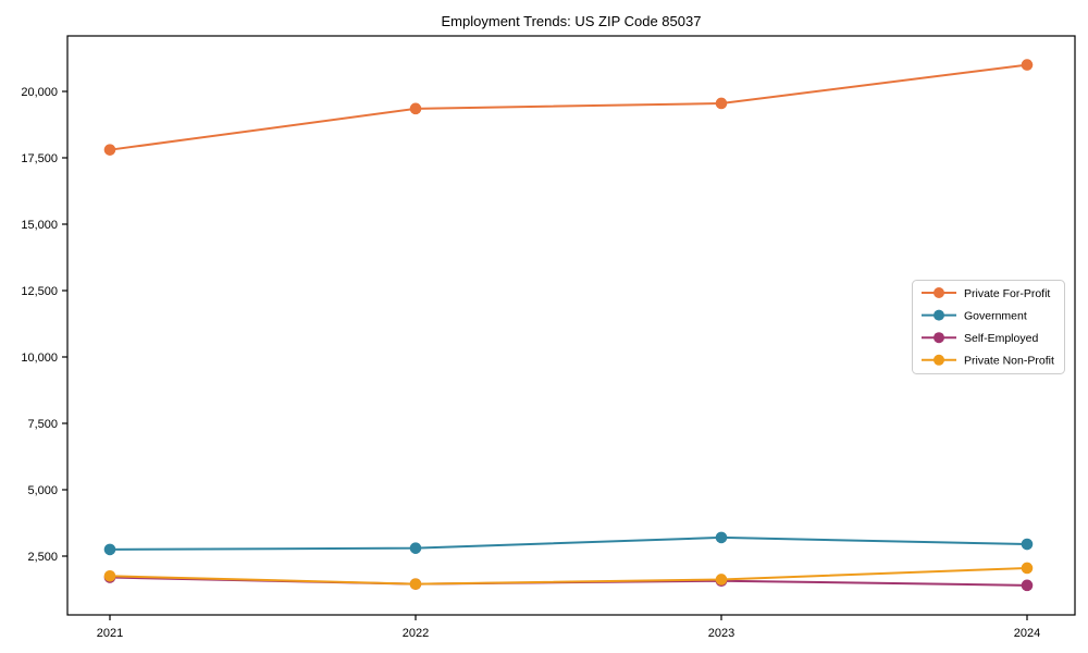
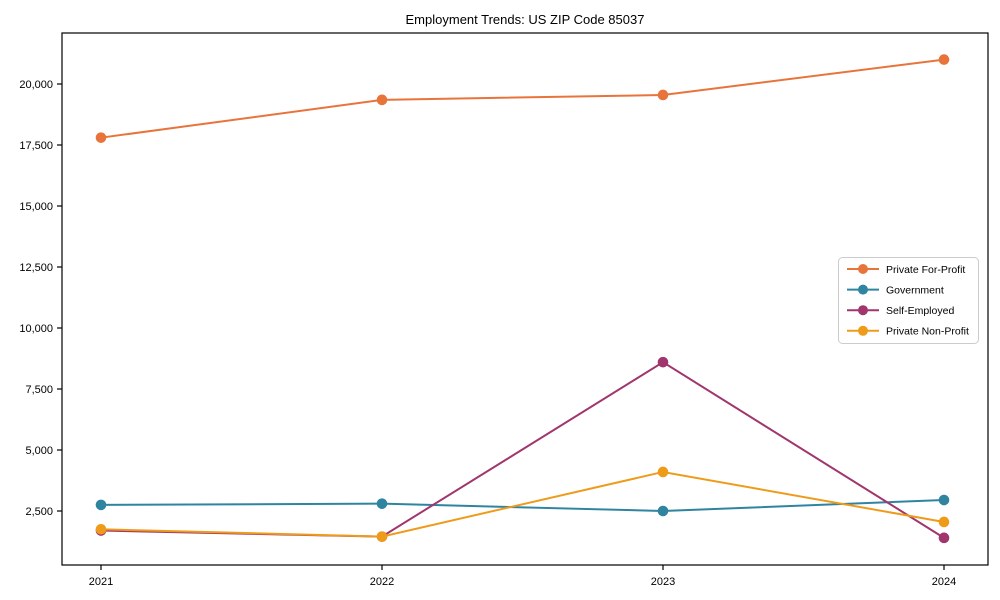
Government/2023: 3200 -> 2500
Self-Employed/2023: 1600 -> 8600
Private Non-Profit/2023: 1600 -> 4100
